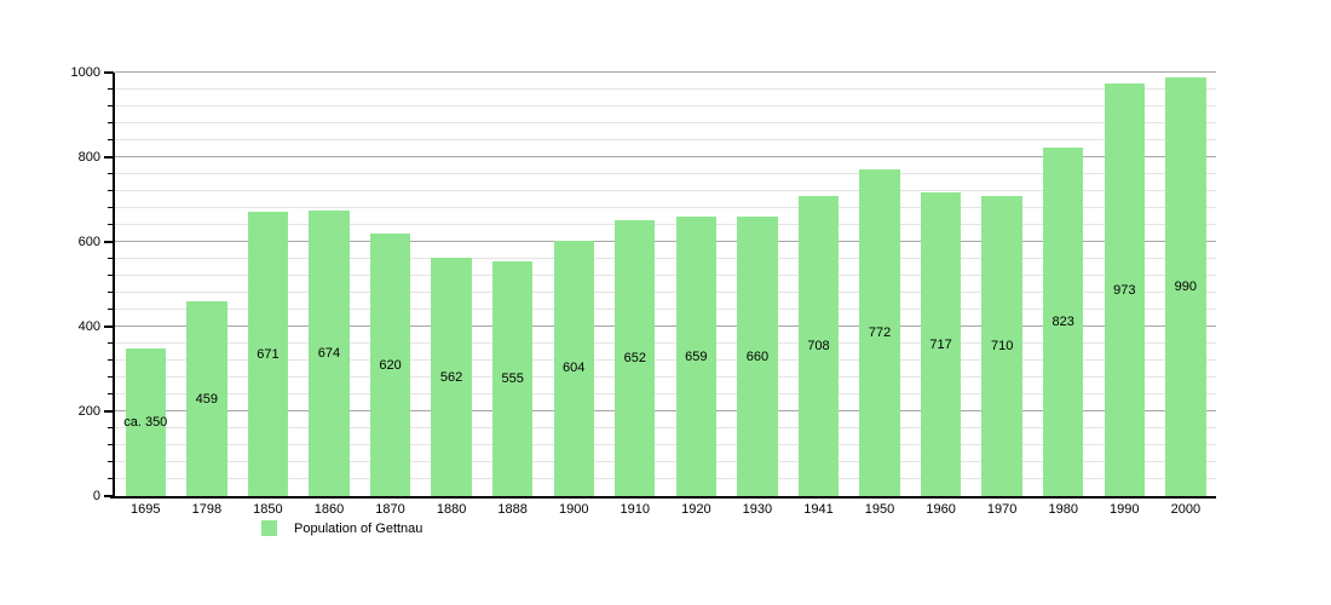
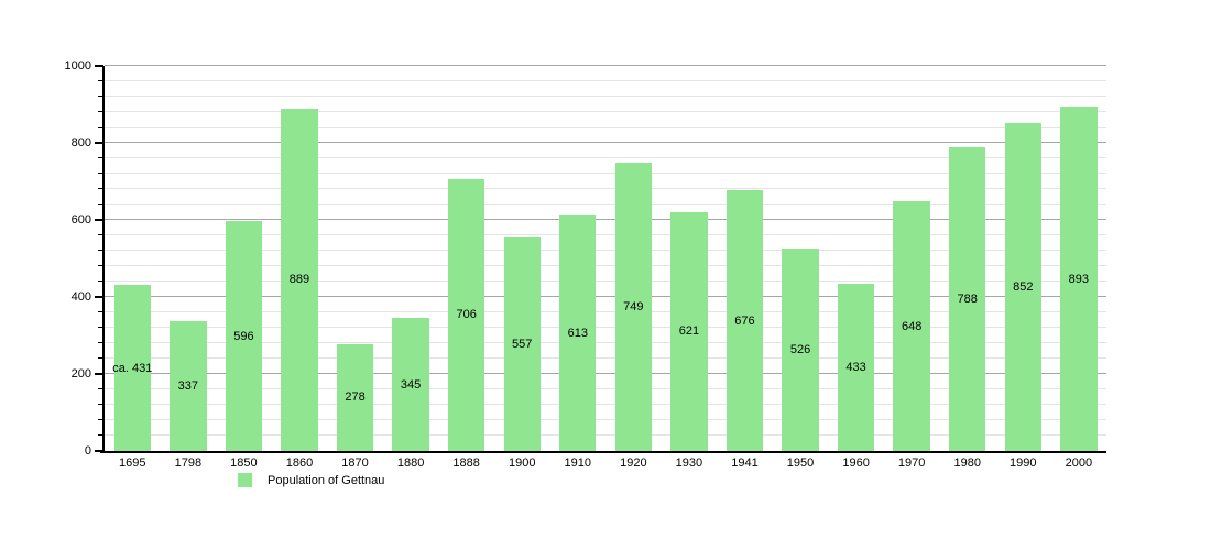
1695: 350 -> 431
1798: 459 -> 337
1850: 671 -> 596
1860: 674 -> 889
1870: 620 -> 278
1880: 562 -> 345
1888: 555 -> 706
1900: 604 -> 557
1910: 652 -> 613
1920: 659 -> 749
1930: 660 -> 621
1941: 708 -> 676
1950: 772 -> 526
1960: 717 -> 433
1970: 710 -> 648
1980: 823 -> 788
1990: 973 -> 852
2000: 990 -> 893
